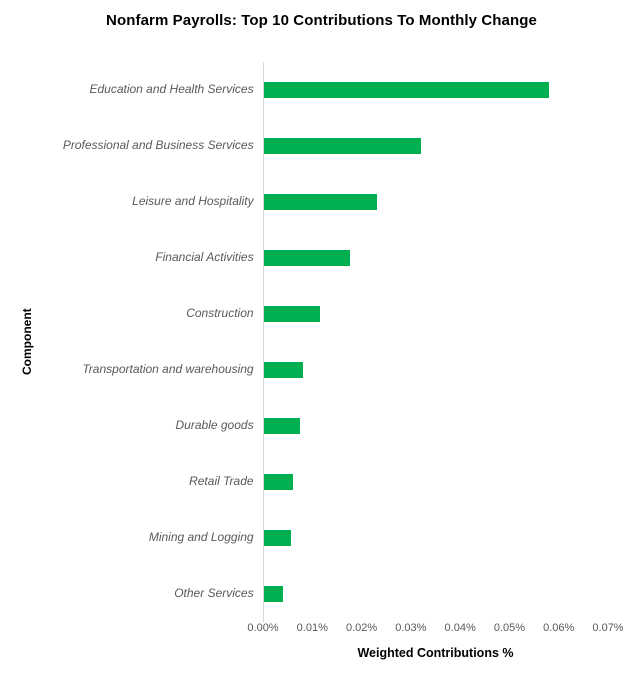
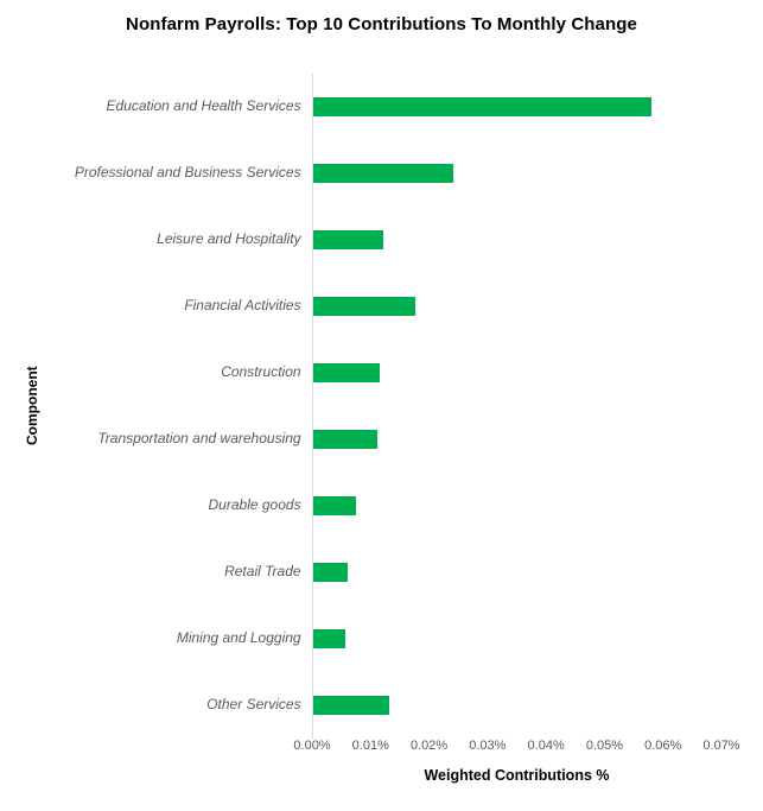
Professional and Business Services: 0.032% -> 0.024%
Leisure and Hospitality: 0.023% -> 0.012%
Transportation and warehousing: 0.008% -> 0.011%
Other Services: 0.004% -> 0.013%
